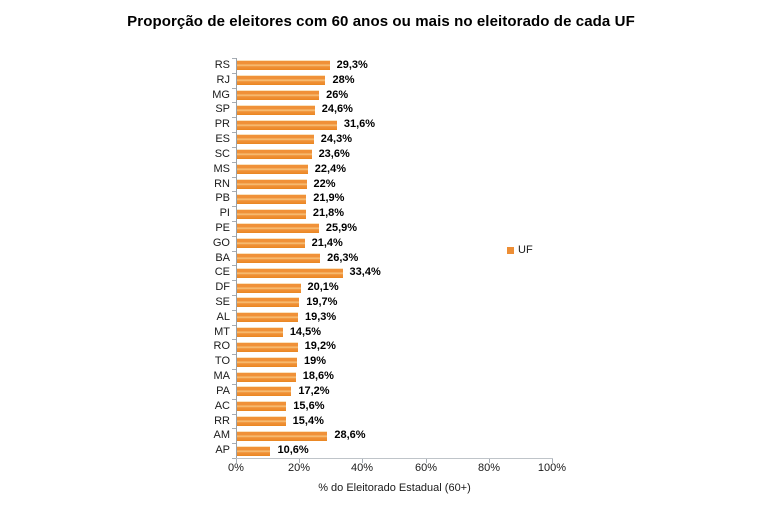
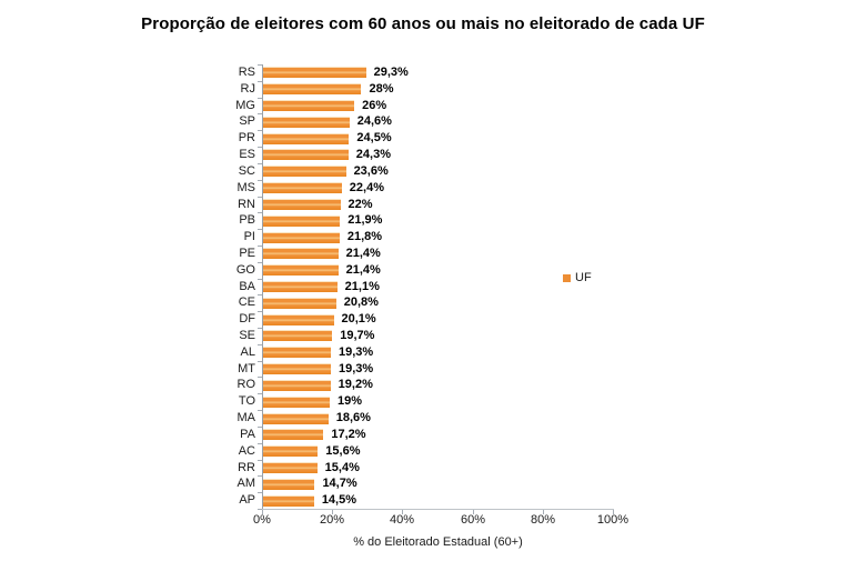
PR: 31,6% -> 24,5%
PE: 25,9% -> 21,4%
BA: 26,3% -> 21,1%
CE: 33,4% -> 20,8%
MT: 14,5% -> 19,3%
AM: 28,6% -> 14,7%
AP: 10,6% -> 14,5%
